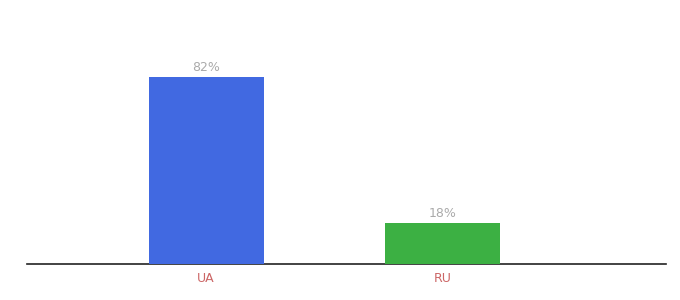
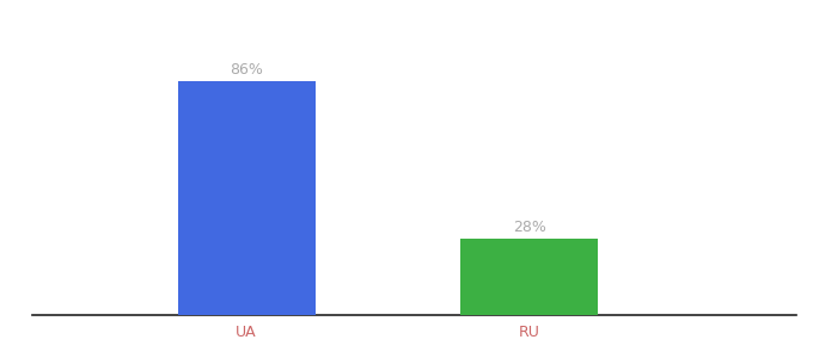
UA: 82% -> 86%
RU: 18% -> 28%
